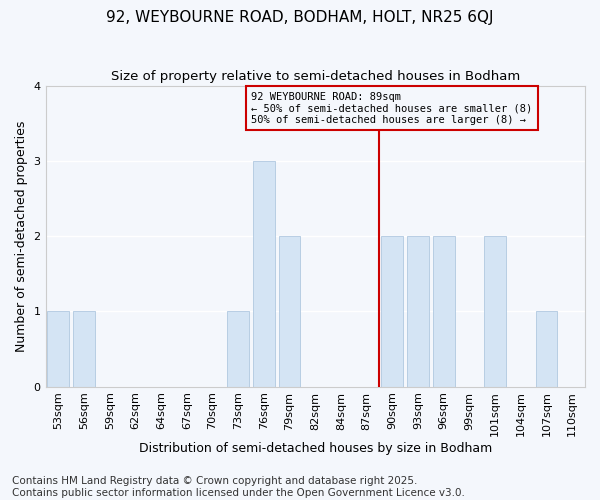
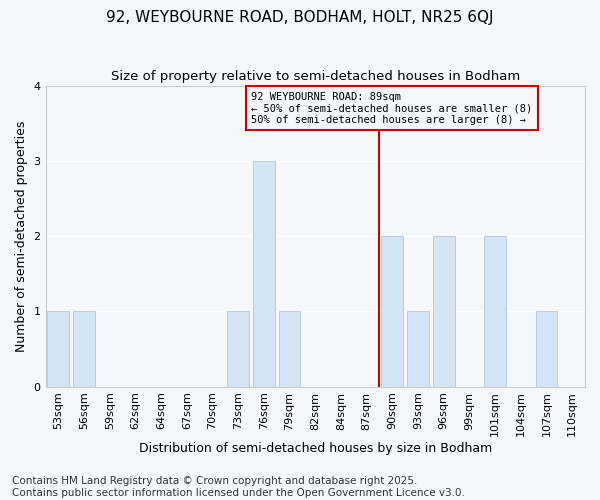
79sqm: 2 -> 1
93sqm: 2 -> 1
